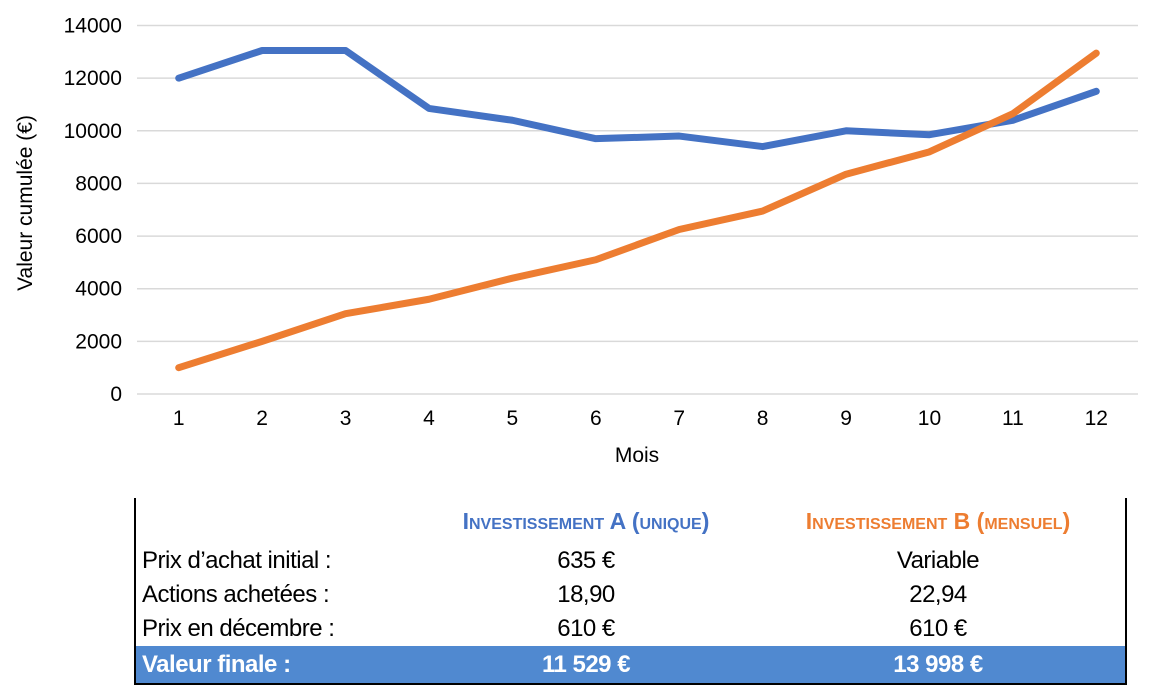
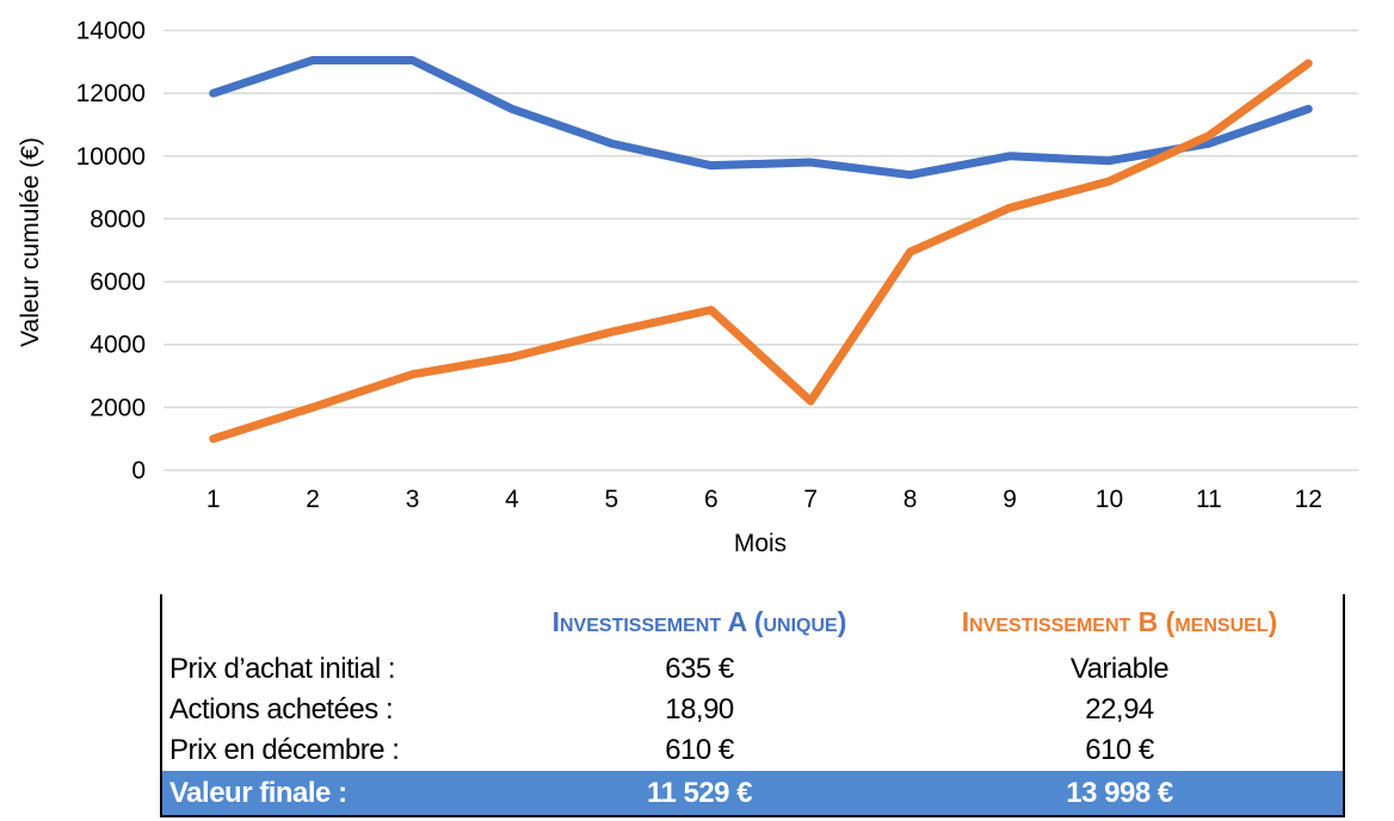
Investissement A (unique)/4: 10800 -> 11500
Investissement B (mensuel)/7: 6200 -> 2200
